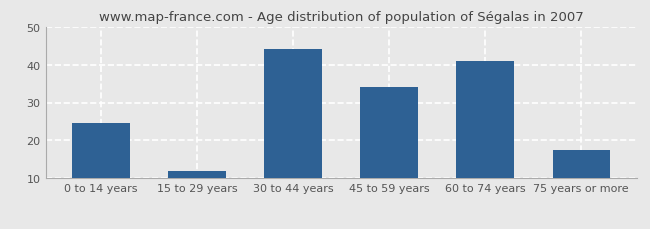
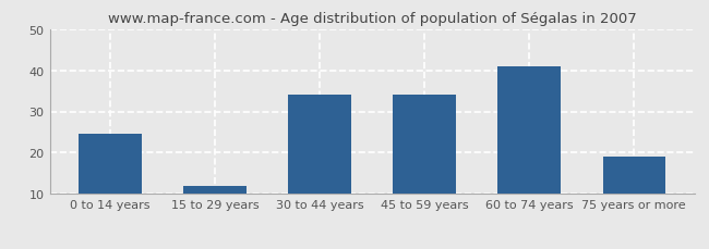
30 to 44 years: 44.0 -> 34.0
75 years or more: 17.5 -> 19.0
